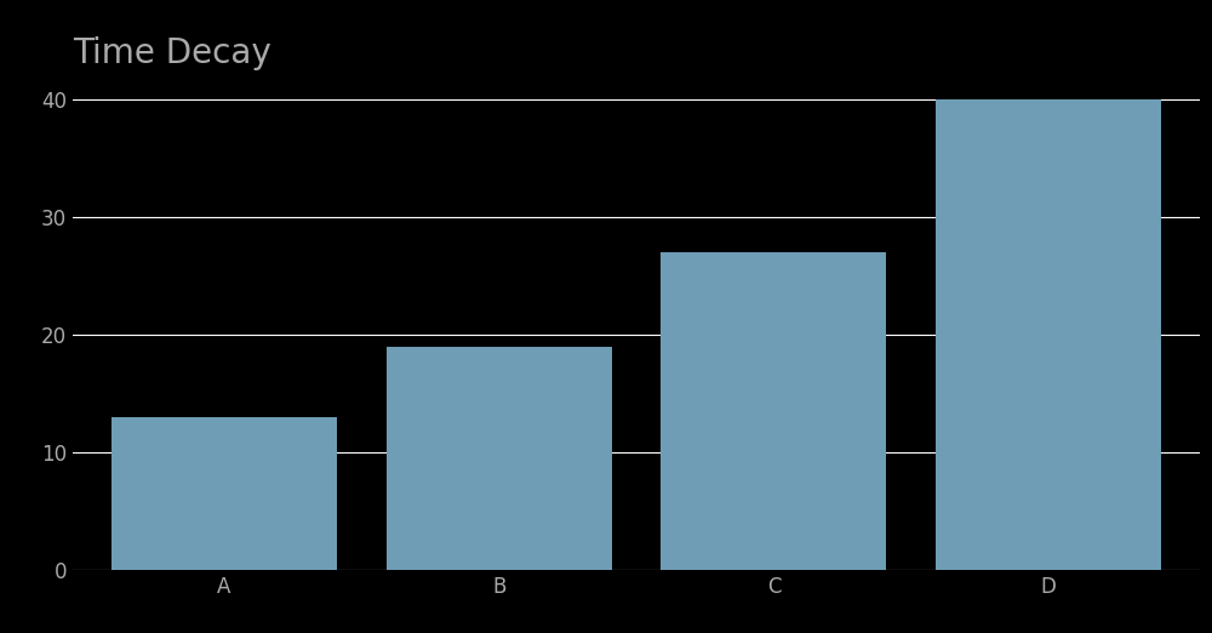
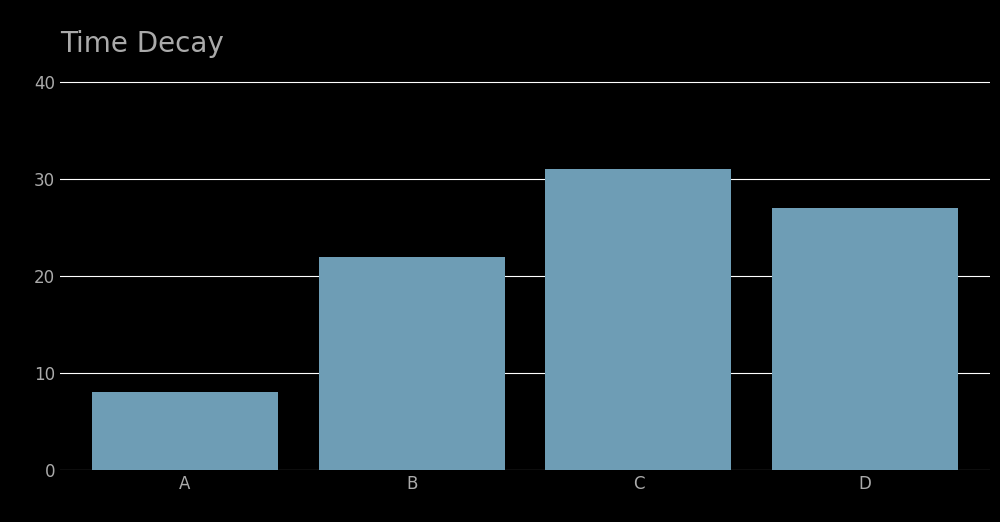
A: 13 -> 8
B: 19 -> 22
C: 27 -> 31
D: 40 -> 27
